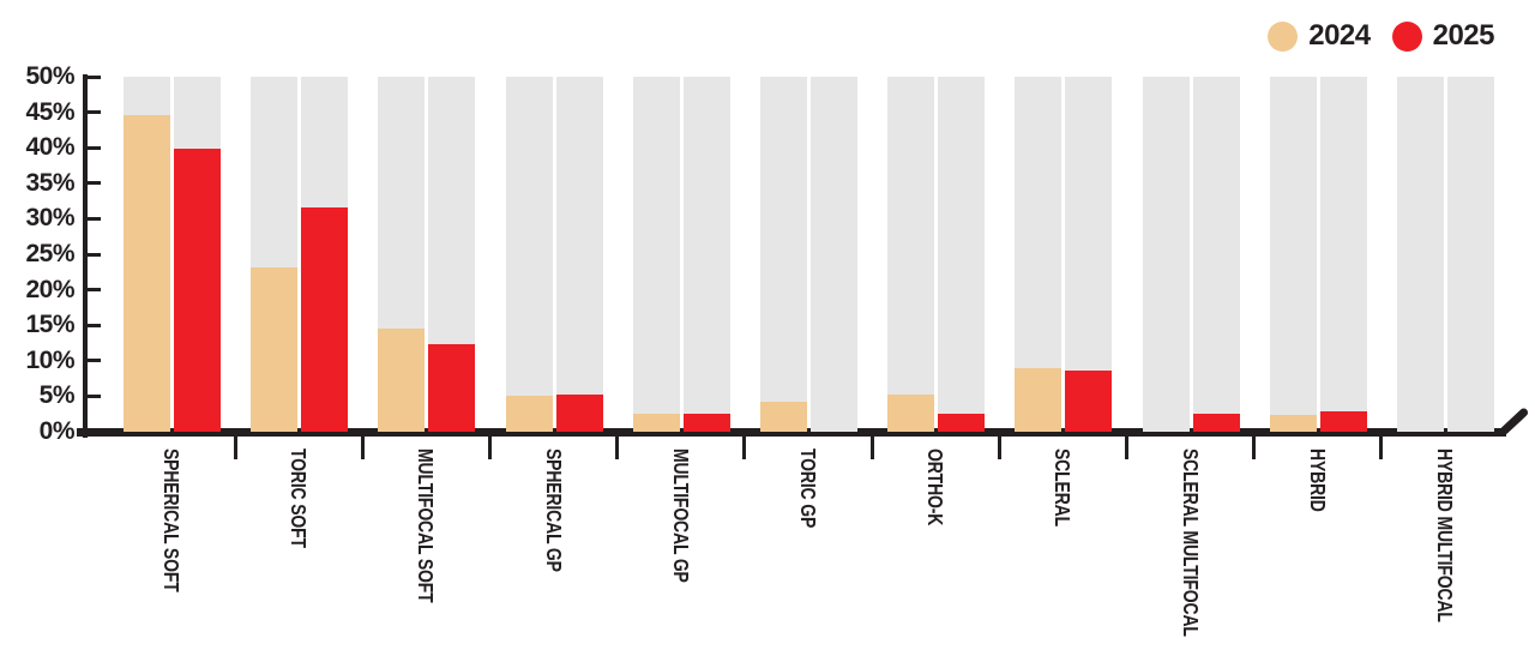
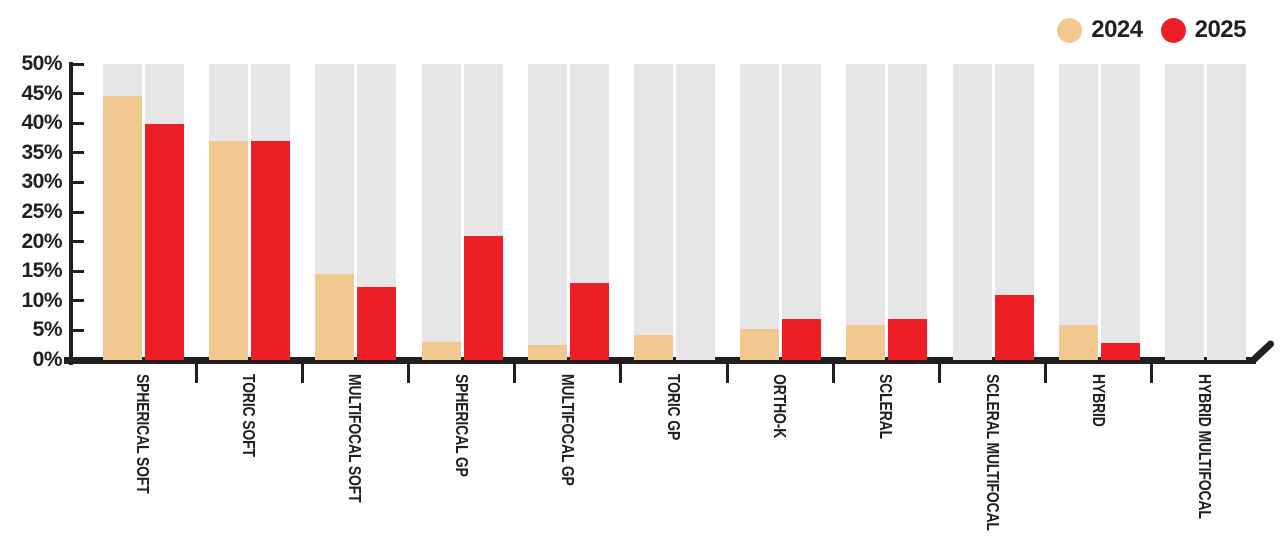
2024/TORIC SOFT: 23% -> 37%
2025/TORIC SOFT: 32% -> 37%
2024/SPHERICAL GP: 5% -> 3%
2025/SPHERICAL GP: 5% -> 21%
2025/MULTIFOCAL GP: 3% -> 13%
2025/ORTHO-K: 2% -> 7%
2024/SCLERAL: 9% -> 6%
2025/SCLERAL: 9% -> 7%
2025/SCLERAL MULTIFOCAL: 3% -> 11%
2024/HYBRID: 2% -> 6%
